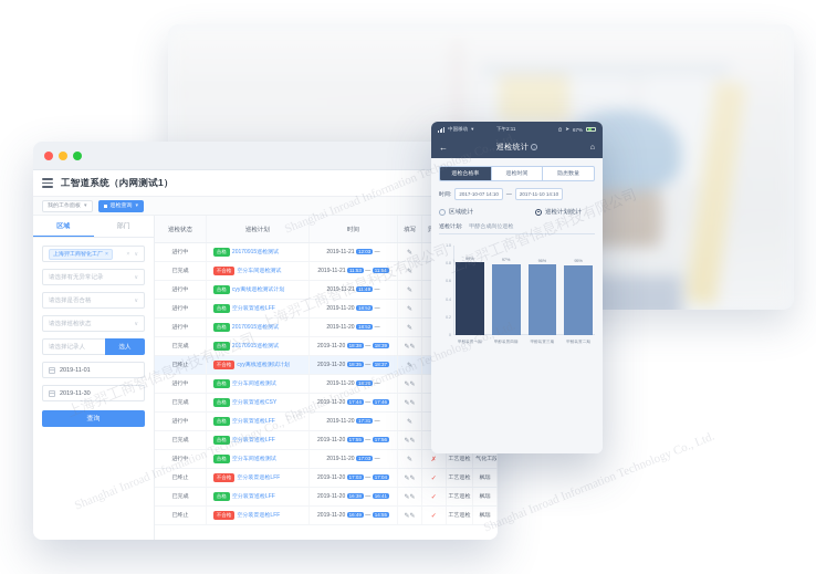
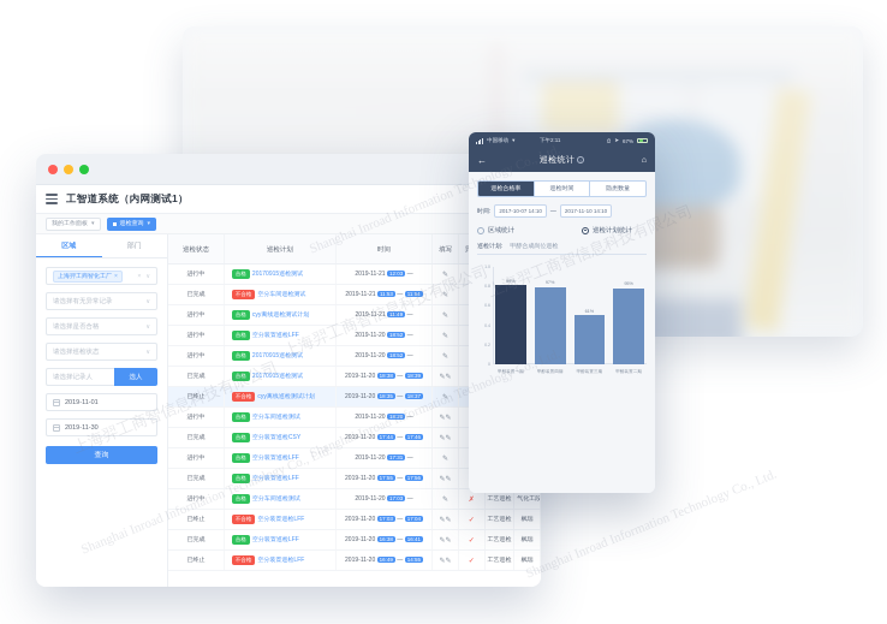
甲醇装置三期: 96% -> 61%
